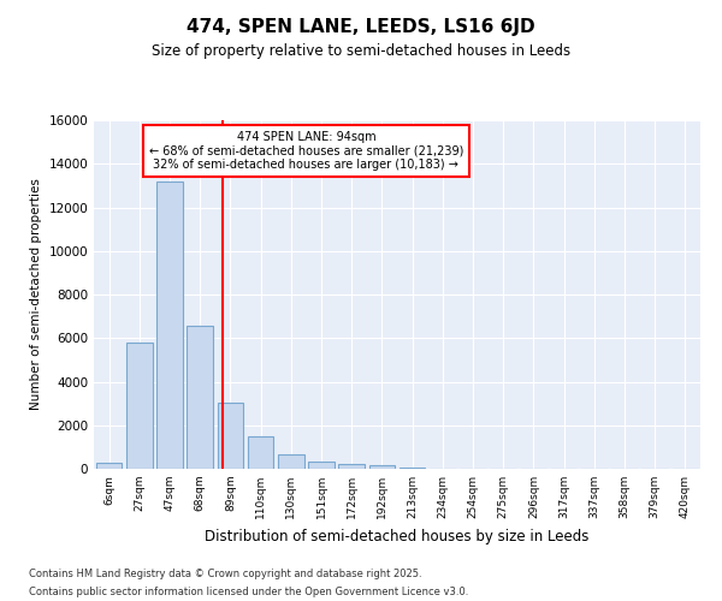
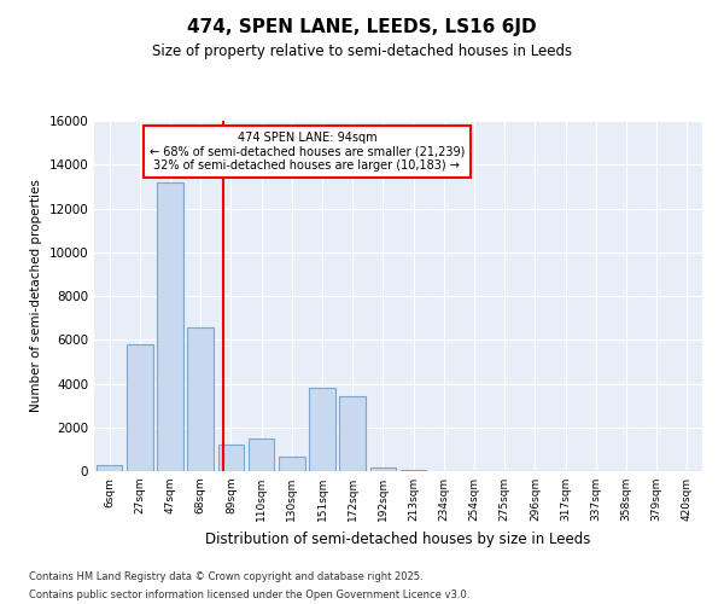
89sqm: 3000 -> 1200
151sqm: 400 -> 3800
172sqm: 200 -> 3400
